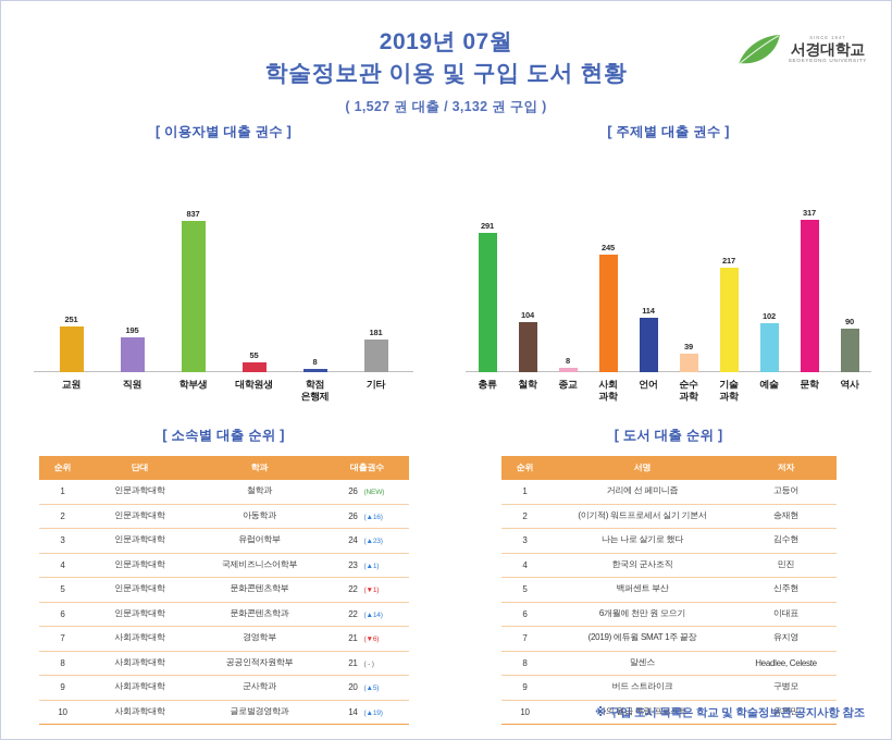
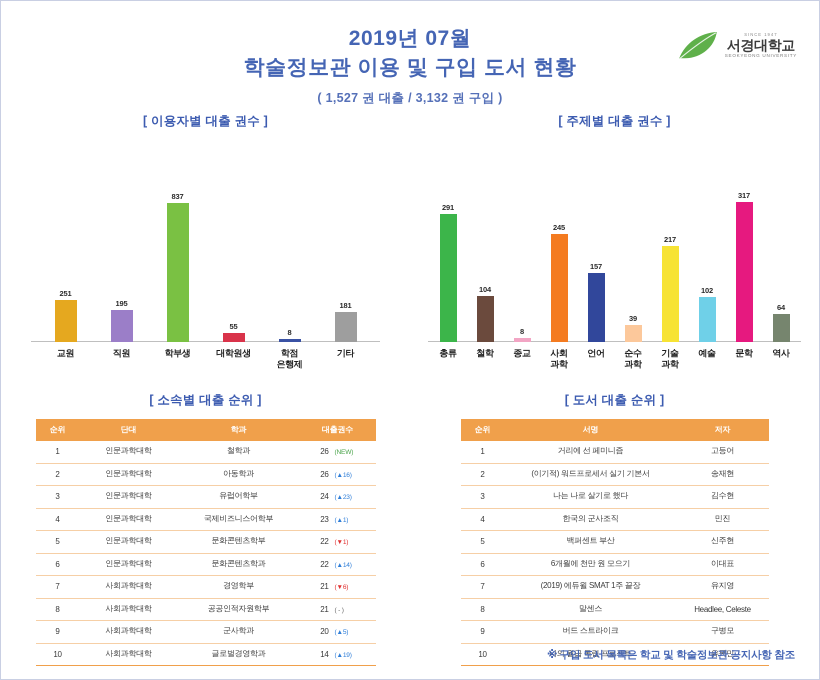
[ 주제별 대출 권수 ]/언어: 114 -> 157
[ 주제별 대출 권수 ]/역사: 90 -> 64
